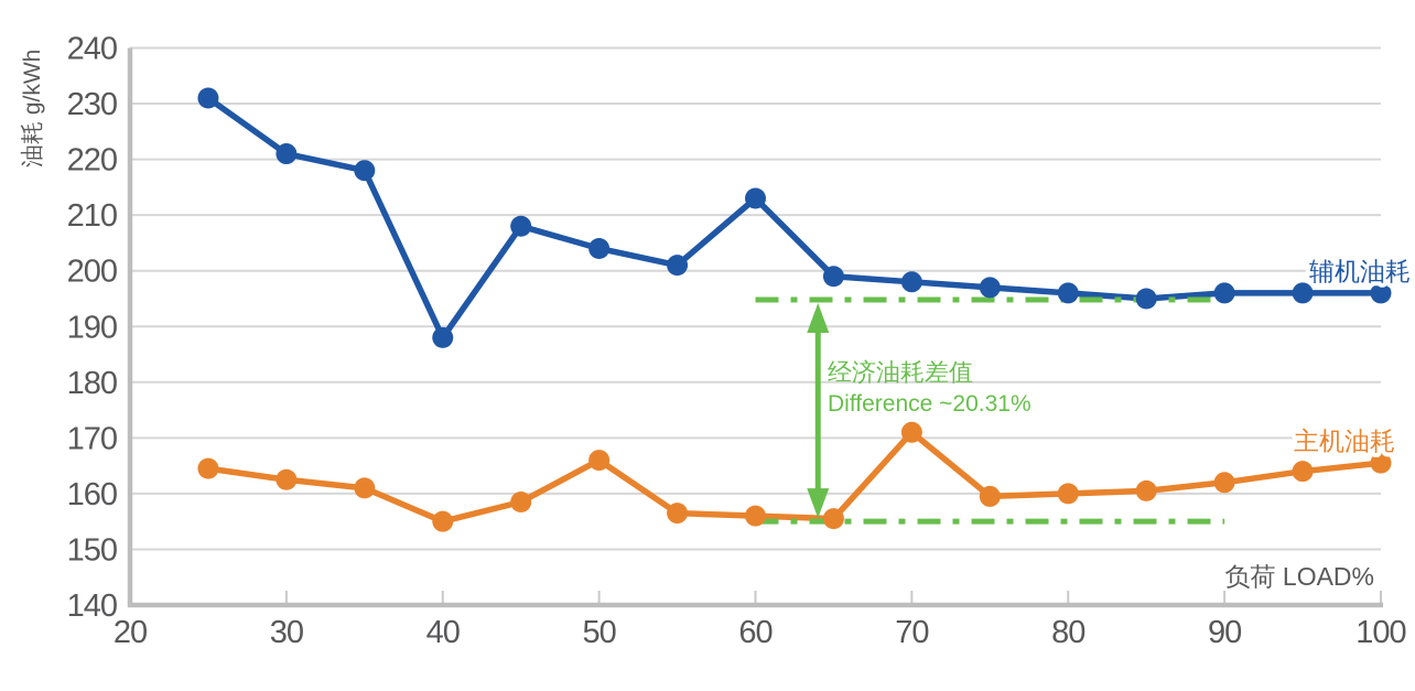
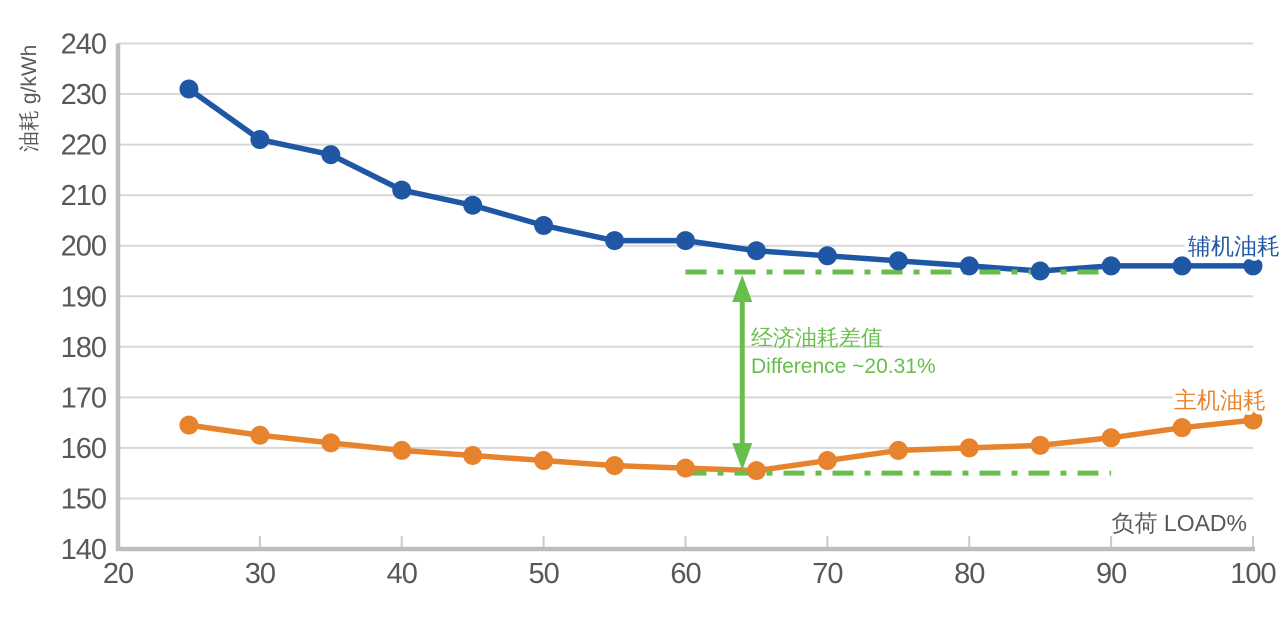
辅机油耗/40: 188 -> 211
主机油耗/40: 155 -> 160
主机油耗/50: 166 -> 158
辅机油耗/60: 213 -> 201
主机油耗/70: 171 -> 158
